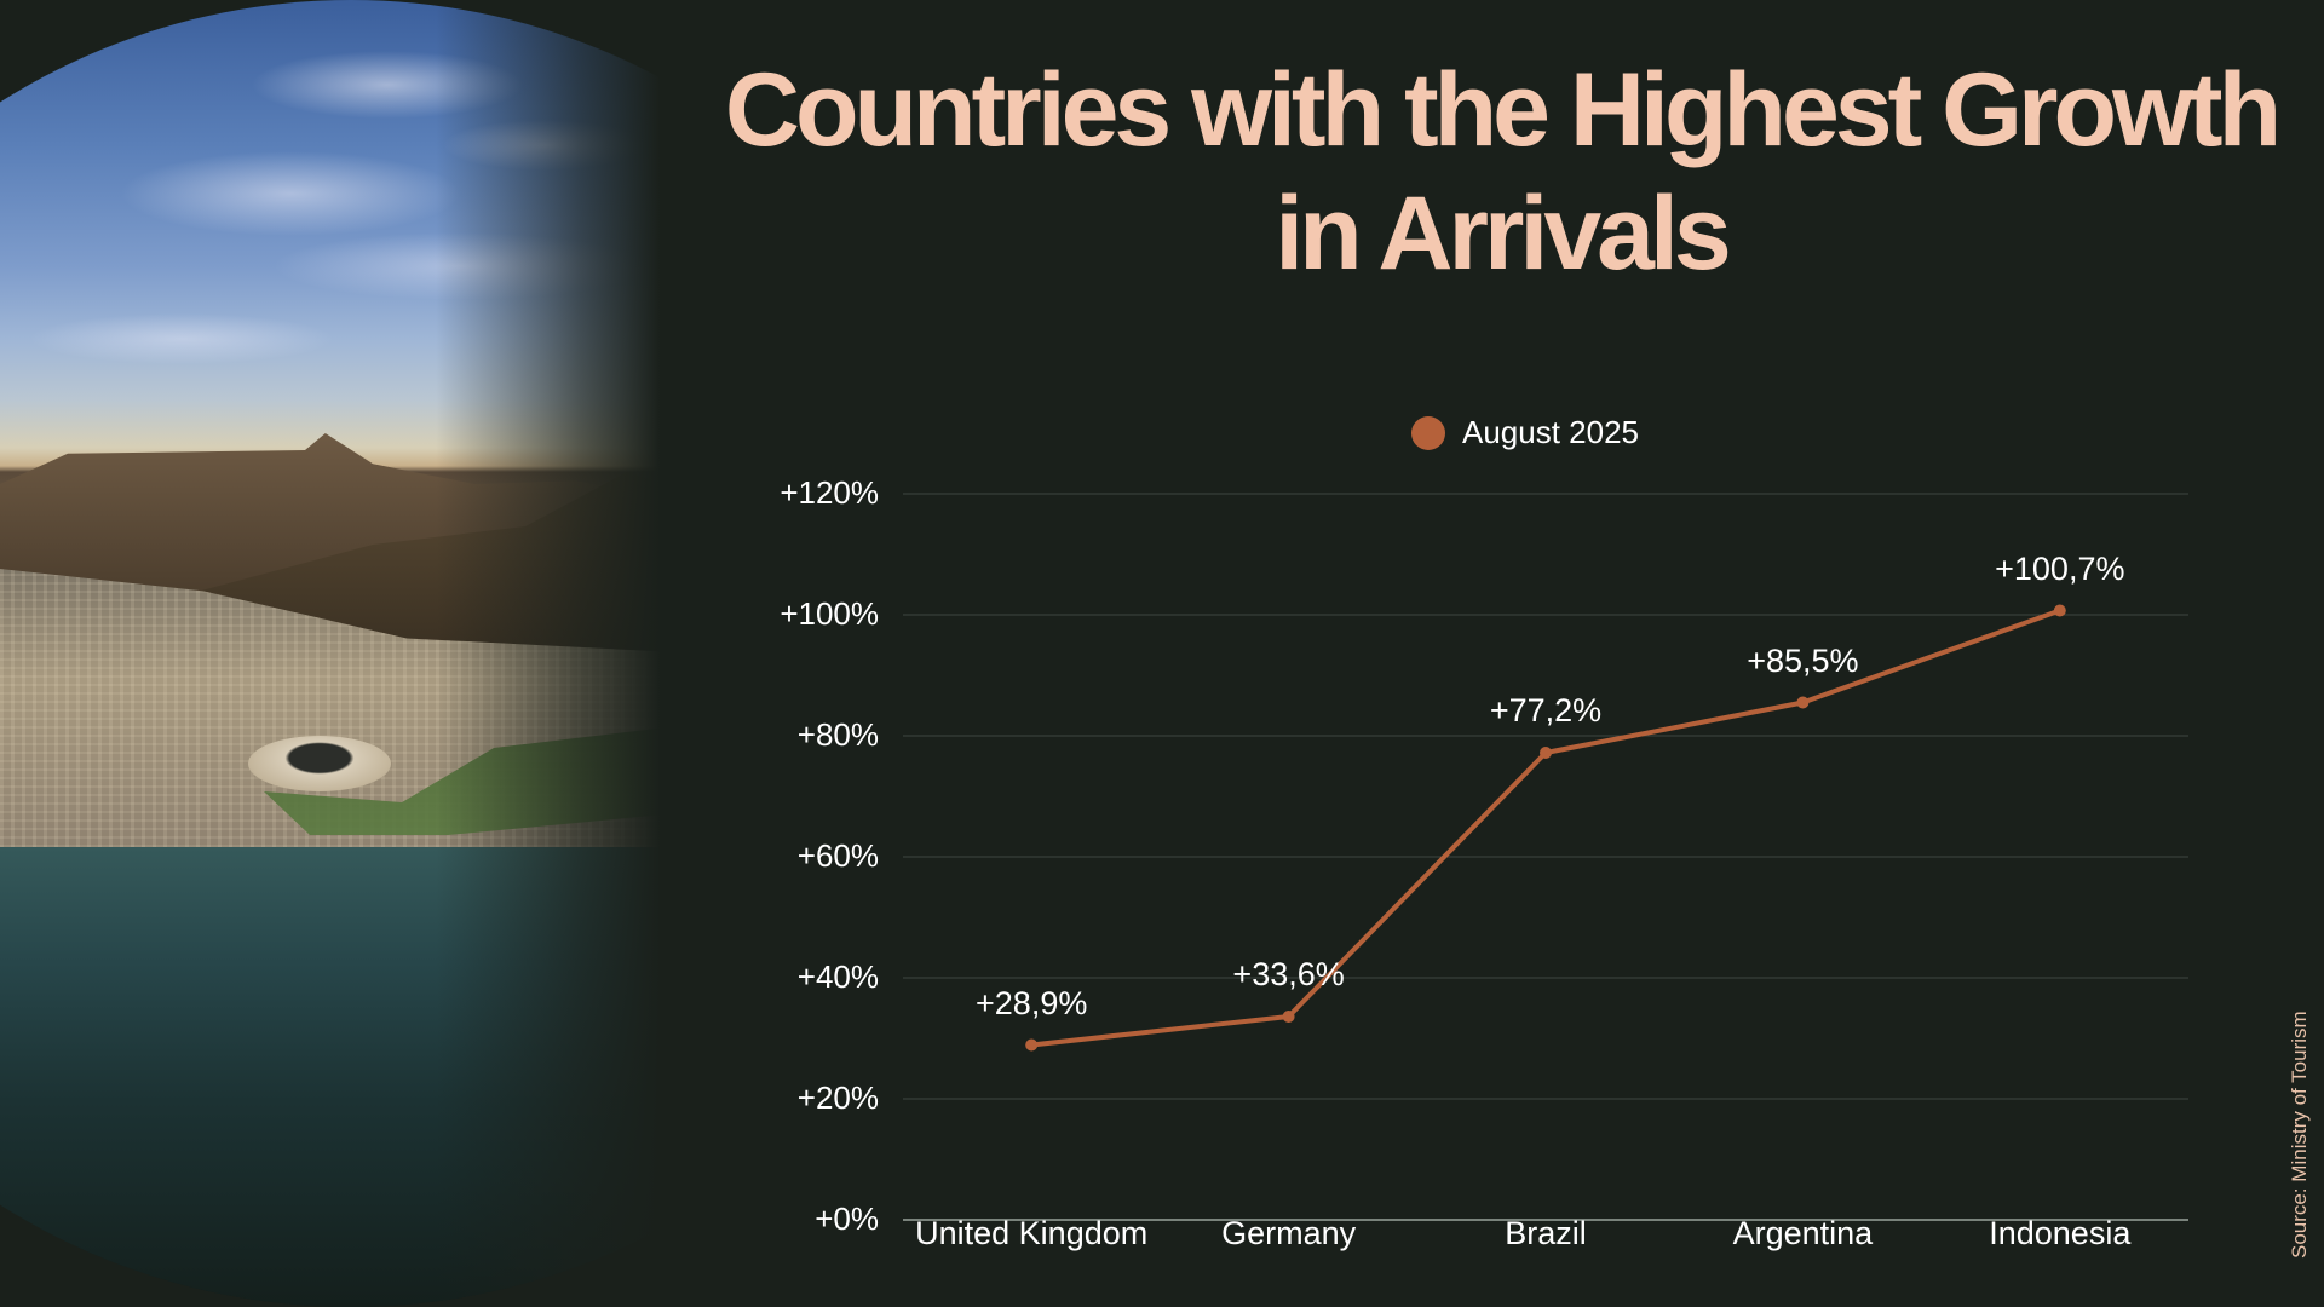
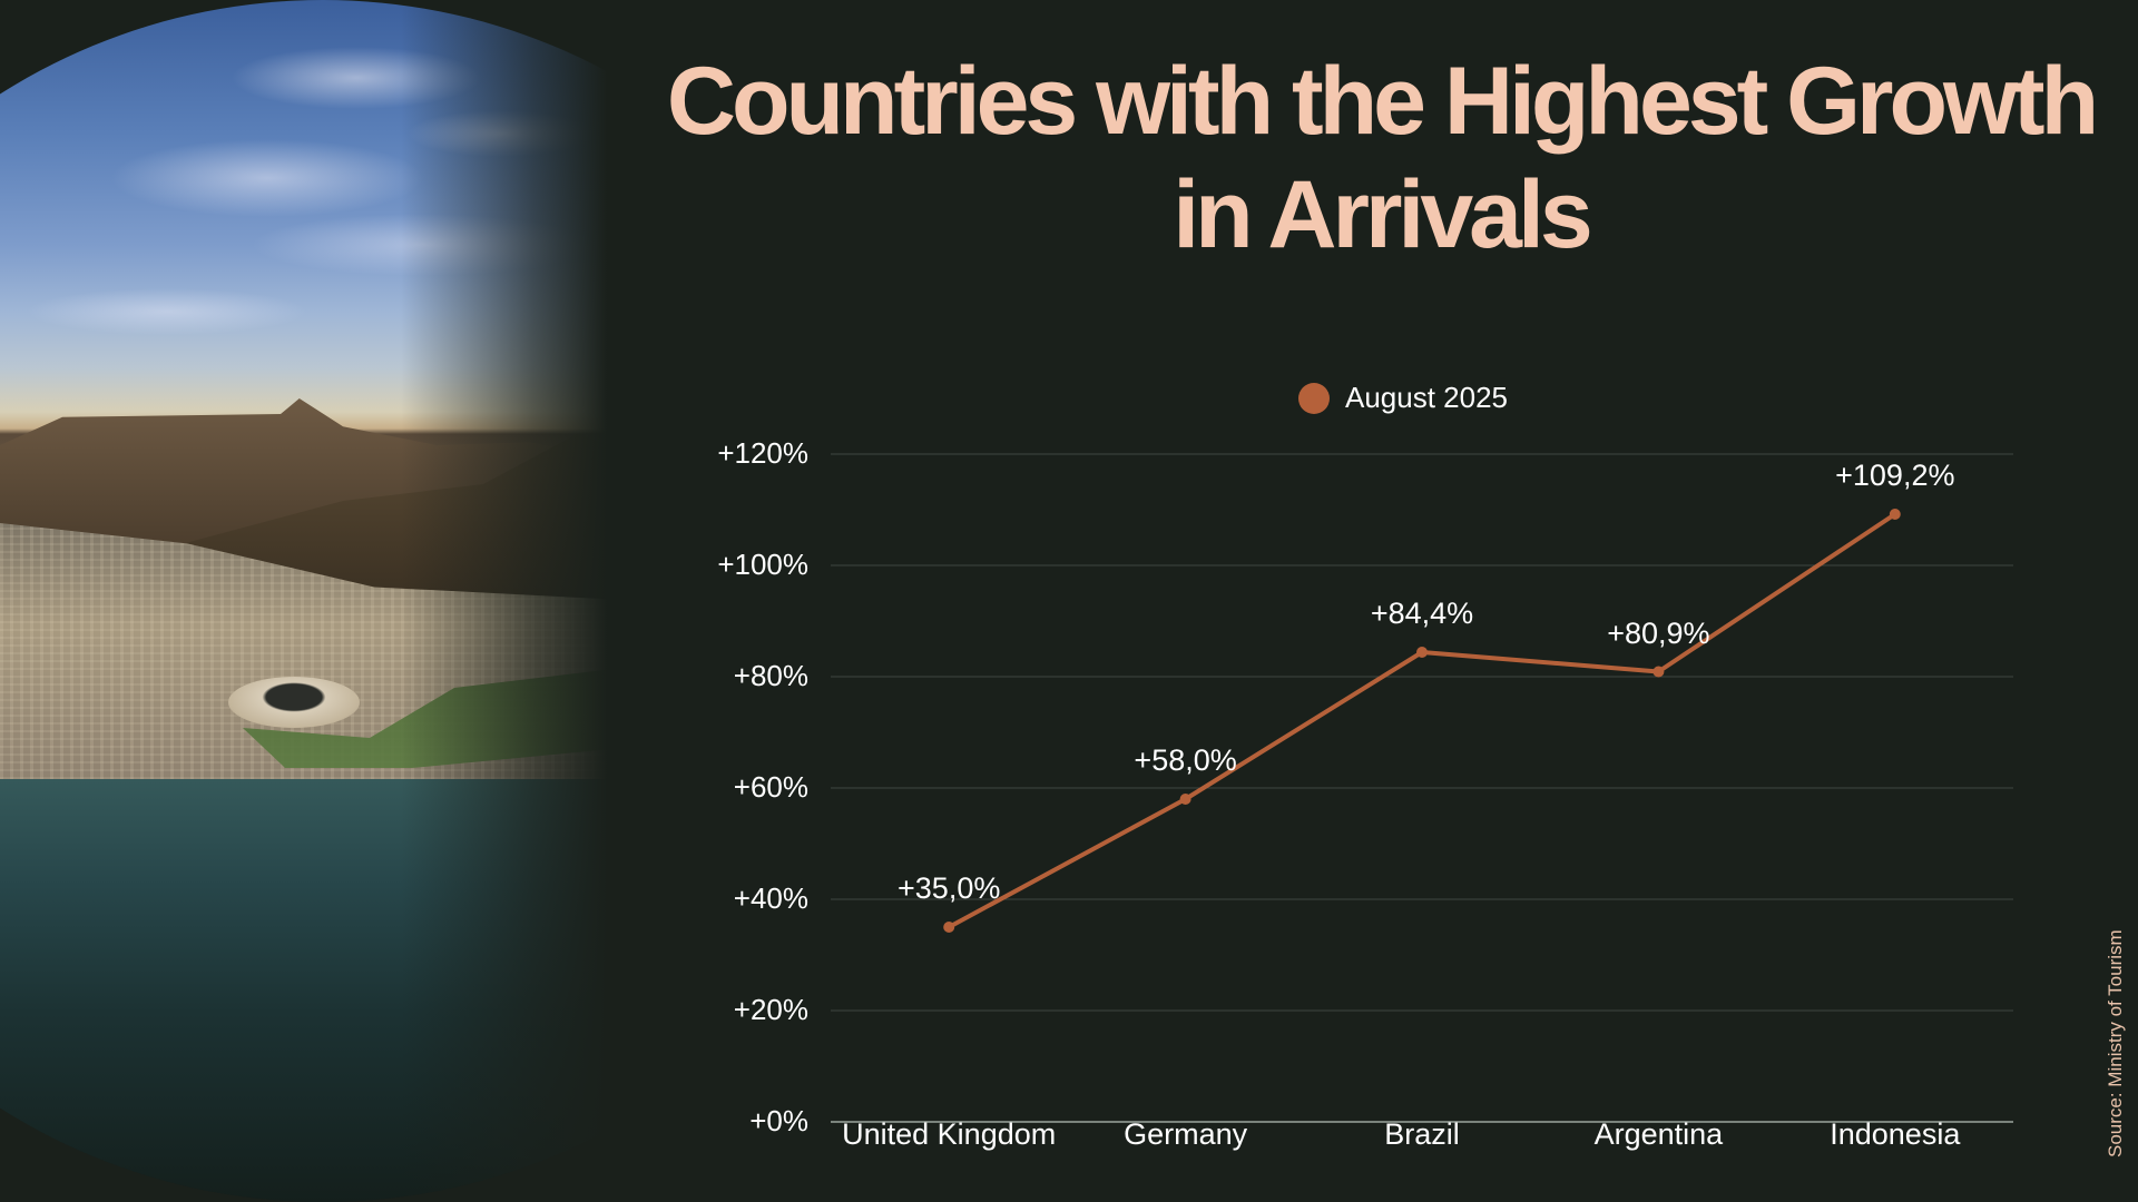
United Kingdom: +28,9% -> +35,0%
Germany: +33,6% -> +58,0%
Brazil: +77,2% -> +84,4%
Argentina: +85,5% -> +80,9%
Indonesia: +100,7% -> +109,2%
